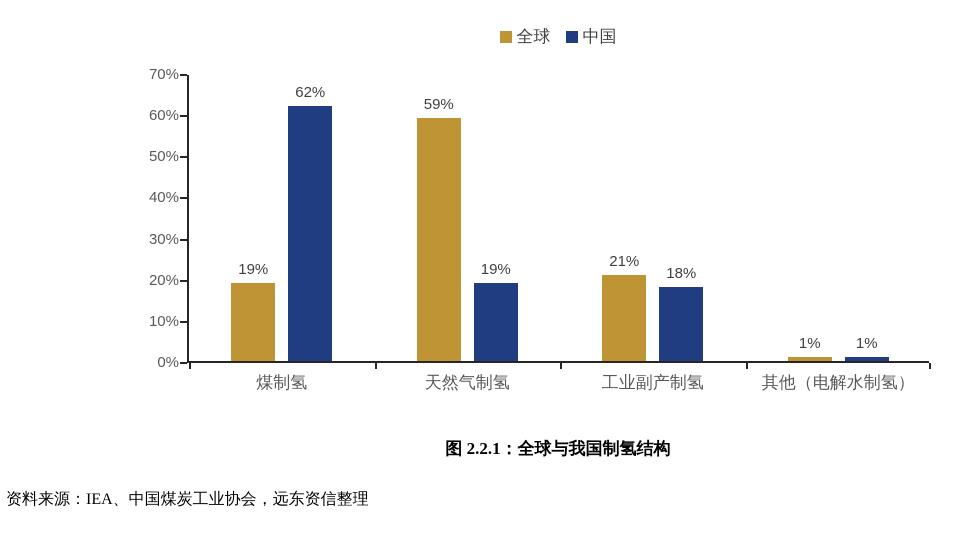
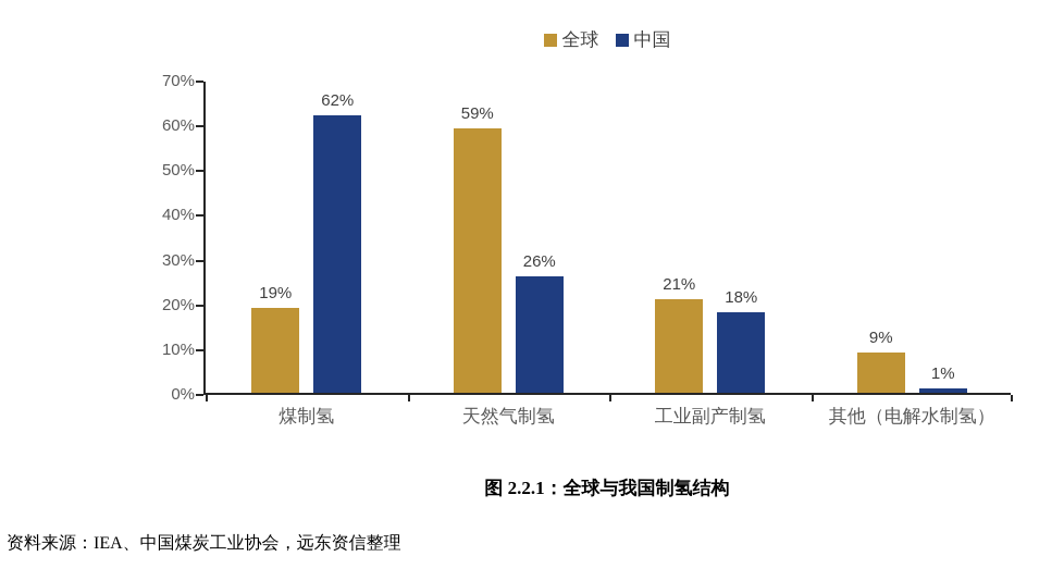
中国/天然气制氢: 19% -> 26%
全球/其他（电解水制氢）: 1% -> 9%
